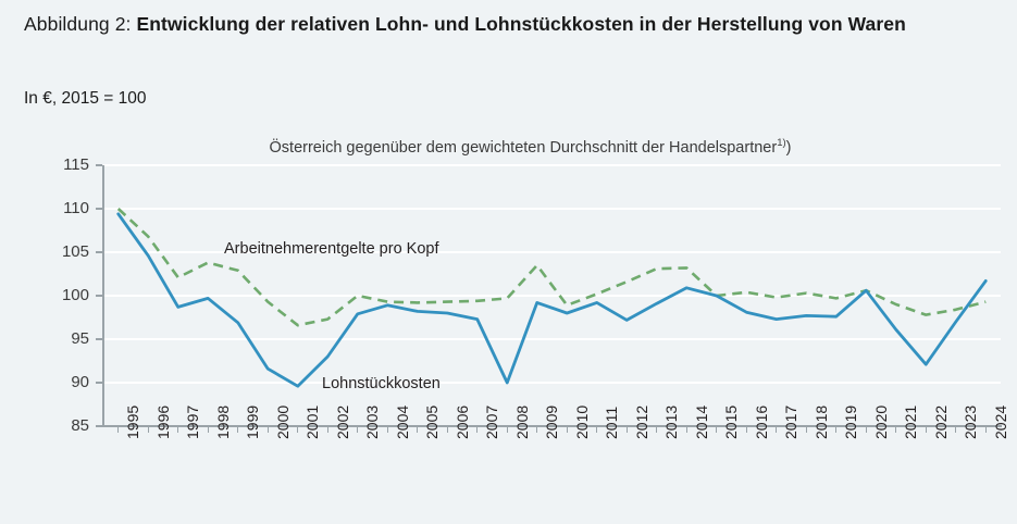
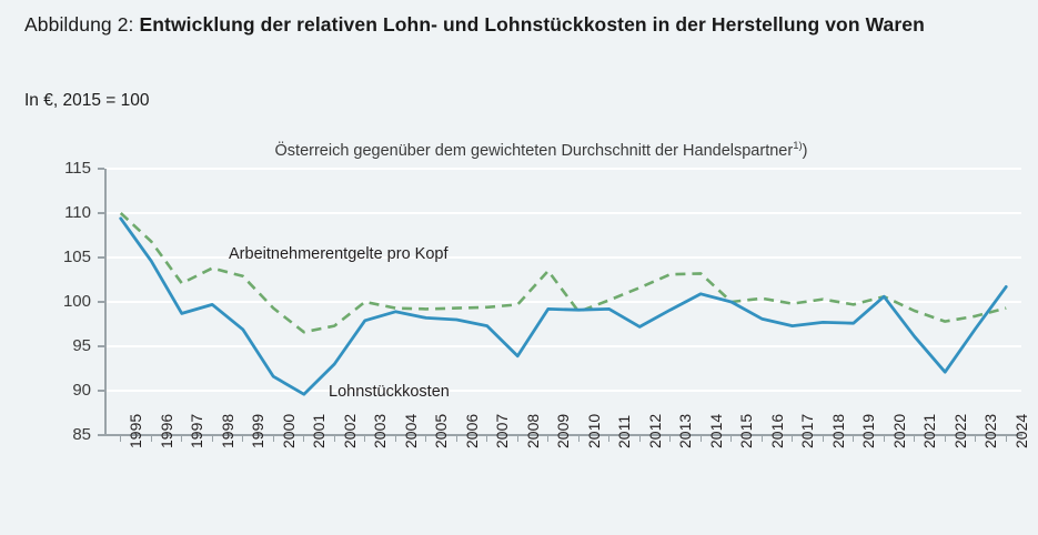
Lohnstückkosten/2008: 90 -> 94
Lohnstückkosten/2010: 98 -> 99
